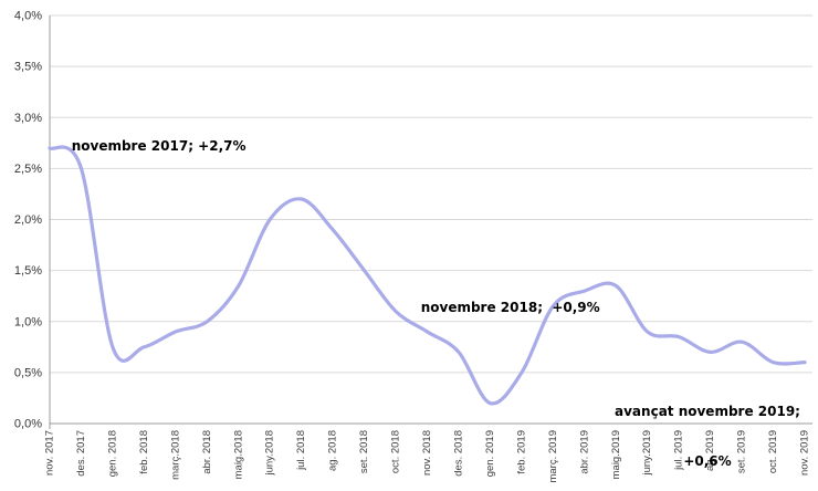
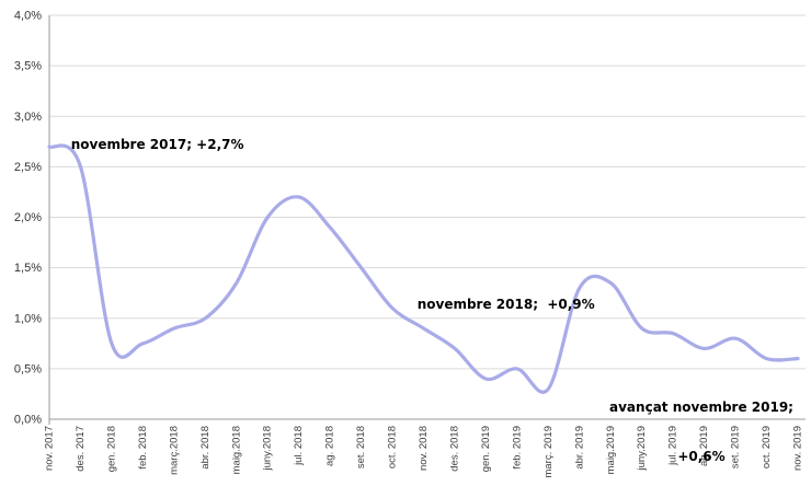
gen. 2019: 0,2% -> 0,4%
març. 2019: 1,1% -> 0,3%
